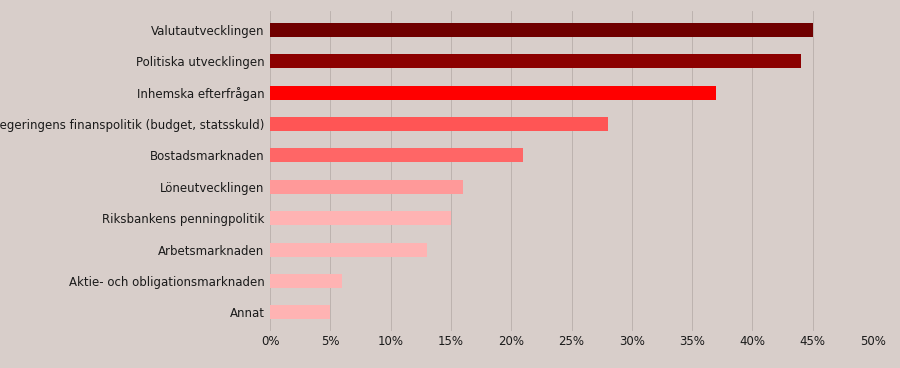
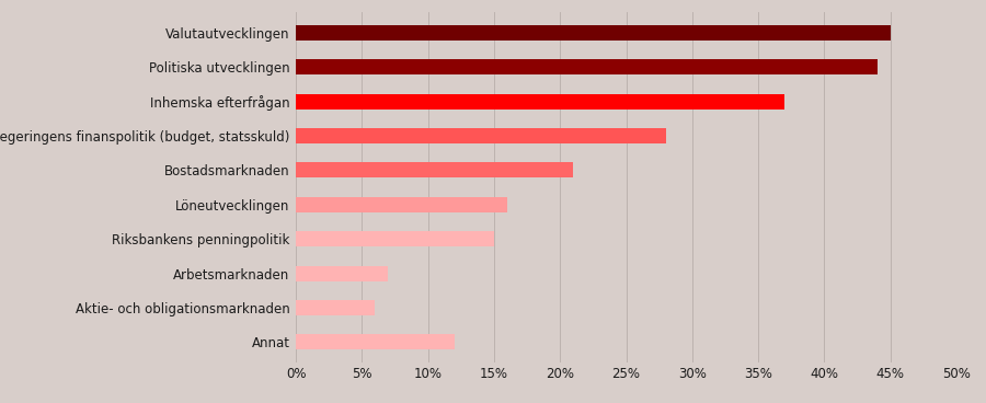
Arbetsmarknaden: 13% -> 7%
Annat: 5% -> 12%
